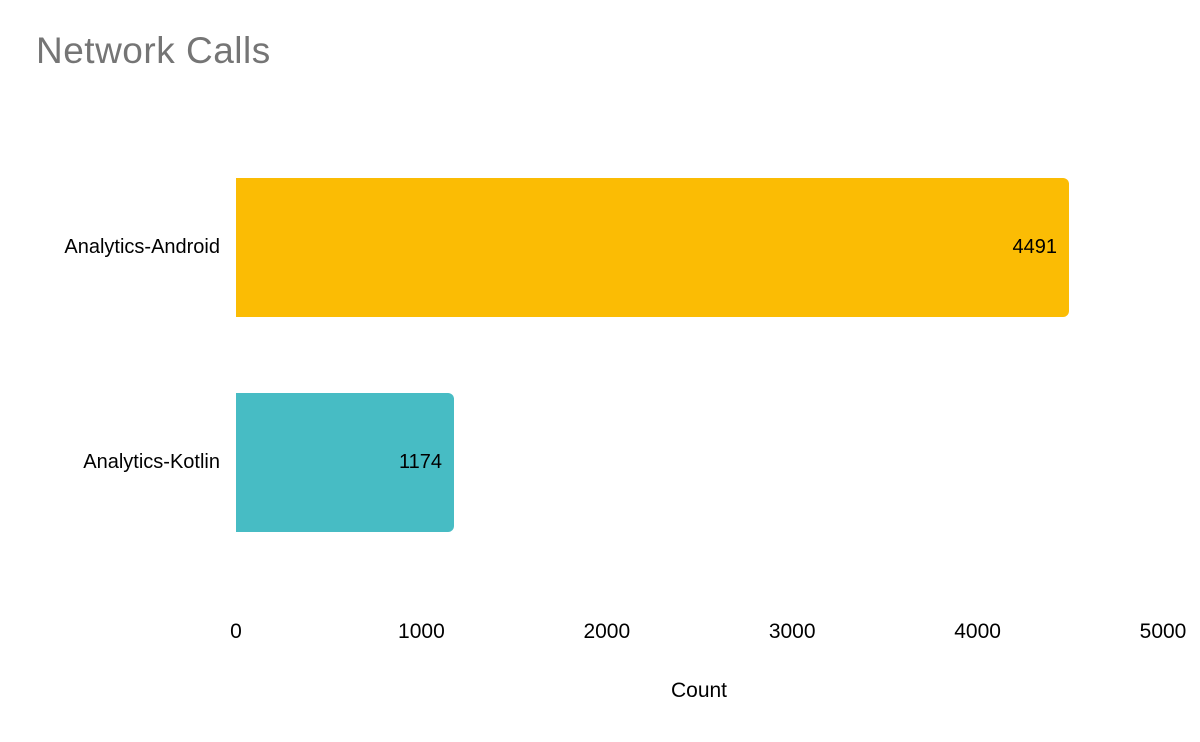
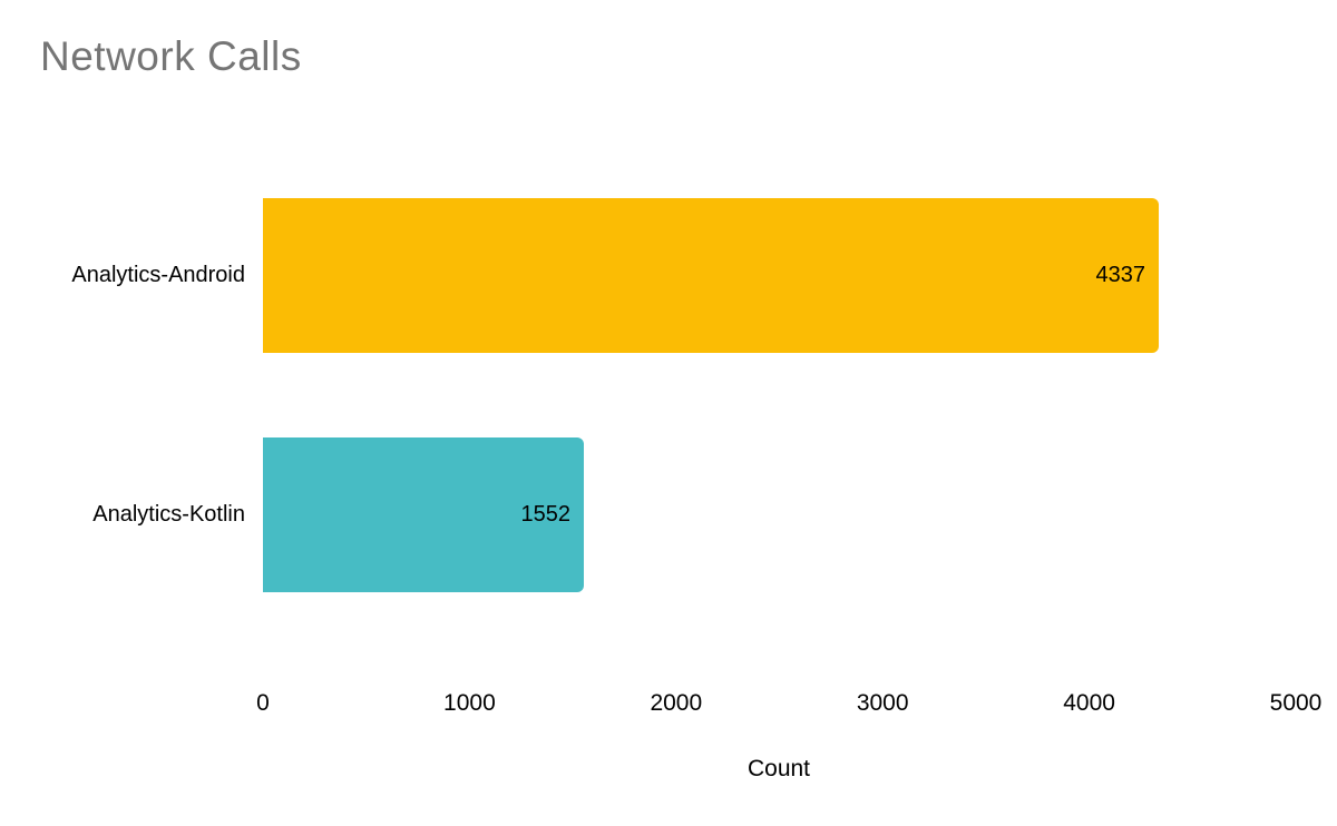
Analytics-Android: 4491 -> 4337
Analytics-Kotlin: 1174 -> 1552
